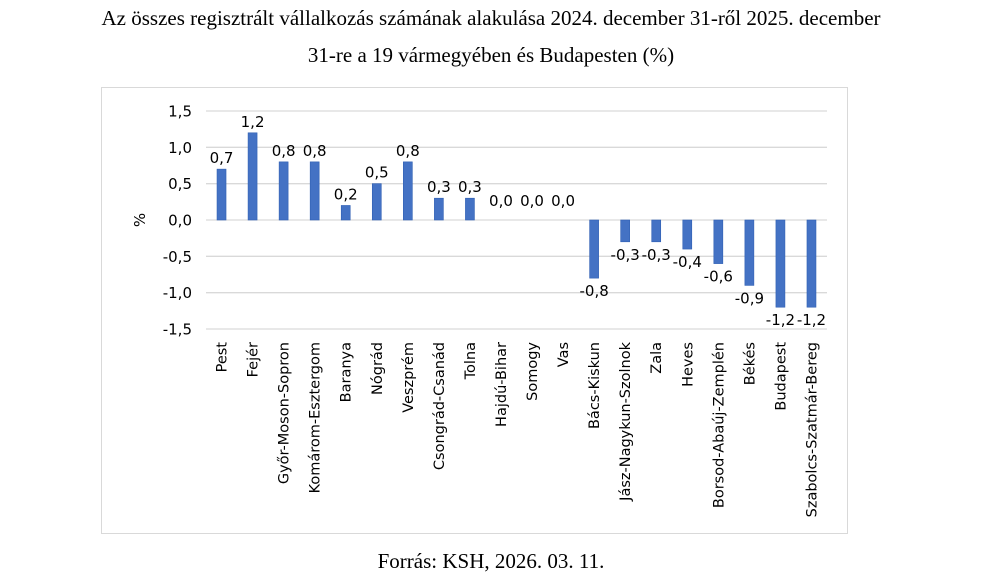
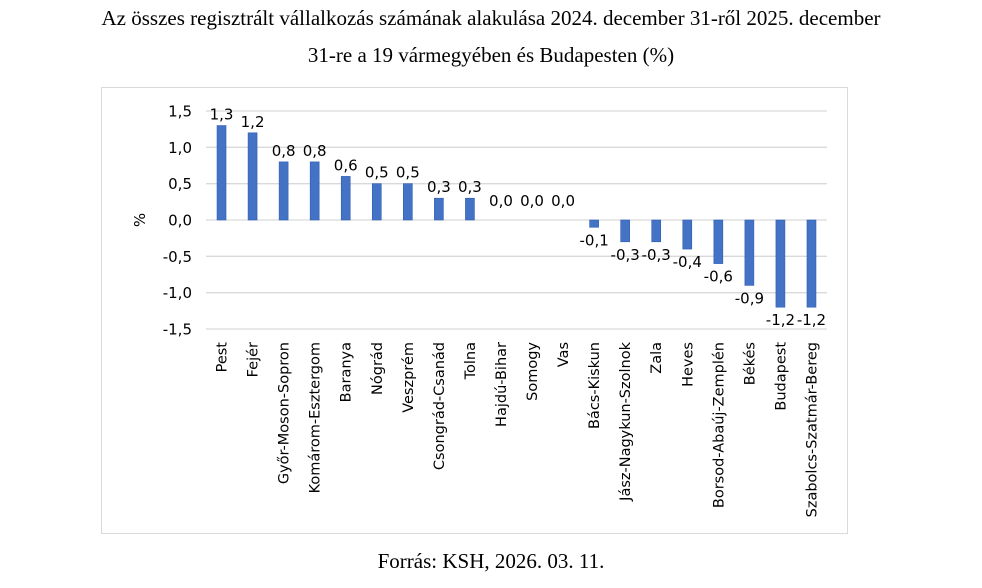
Pest: 0,7 -> 1,3
Baranya: 0,2 -> 0,6
Veszprém: 0,8 -> 0,5
Bács-Kiskun: -0,8 -> -0,1
